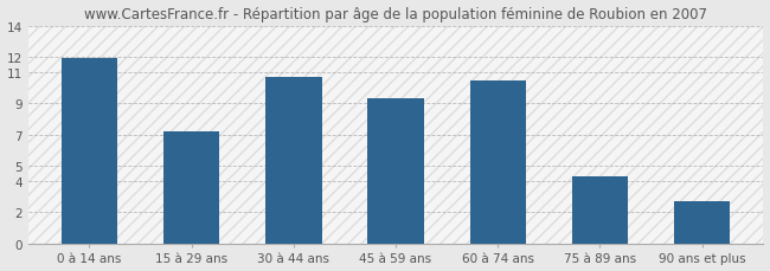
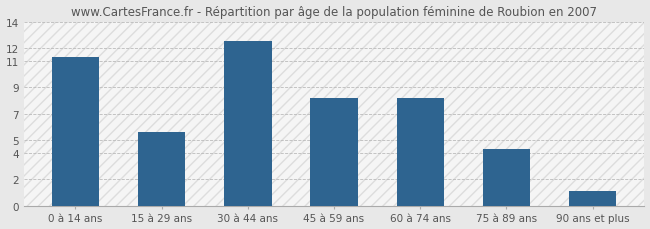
0 à 14 ans: 11.9 -> 11.3
15 à 29 ans: 7.2 -> 5.6
30 à 44 ans: 10.7 -> 12.5
45 à 59 ans: 9.3 -> 8.2
60 à 74 ans: 10.5 -> 8.2
90 ans et plus: 2.7 -> 1.1
